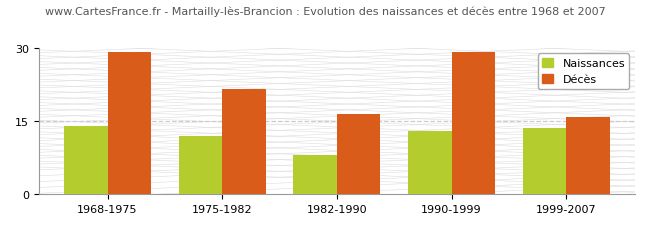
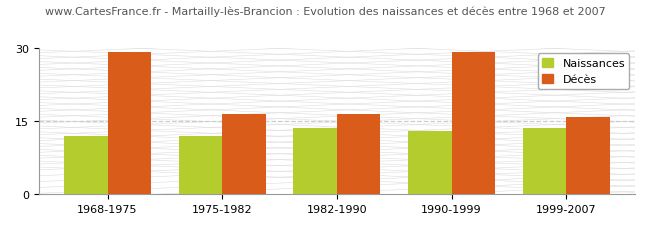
Naissances/1968-1975: 14.0 -> 12.0
Décès/1975-1982: 21.5 -> 16.5
Naissances/1982-1990: 8.0 -> 13.5
